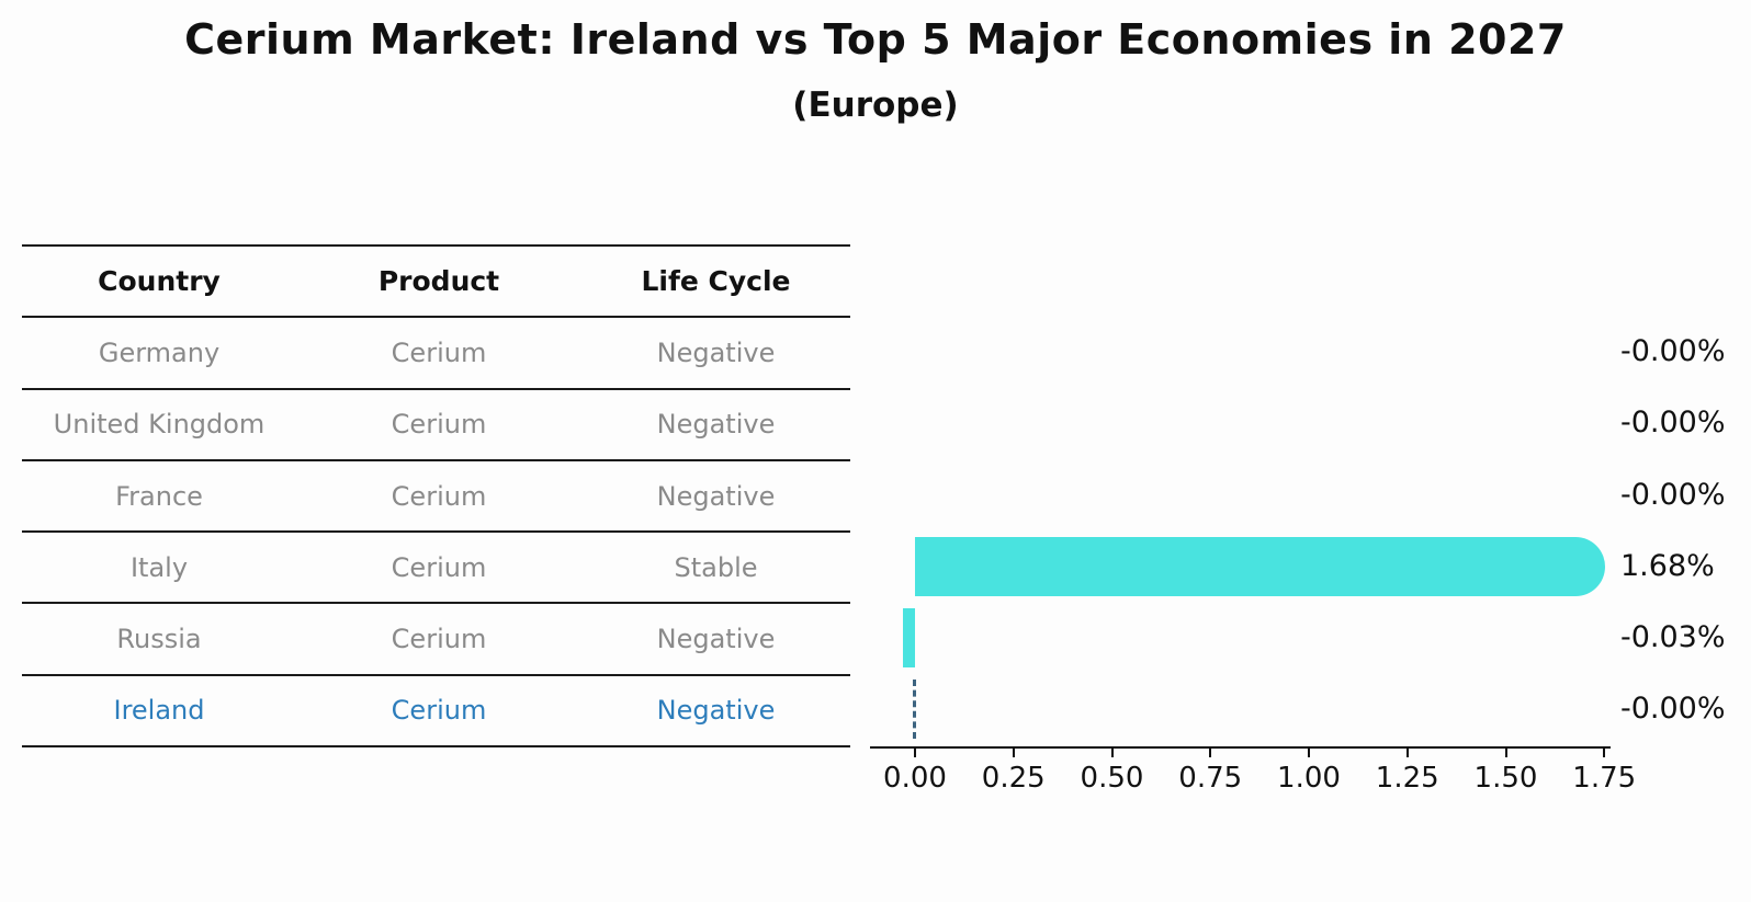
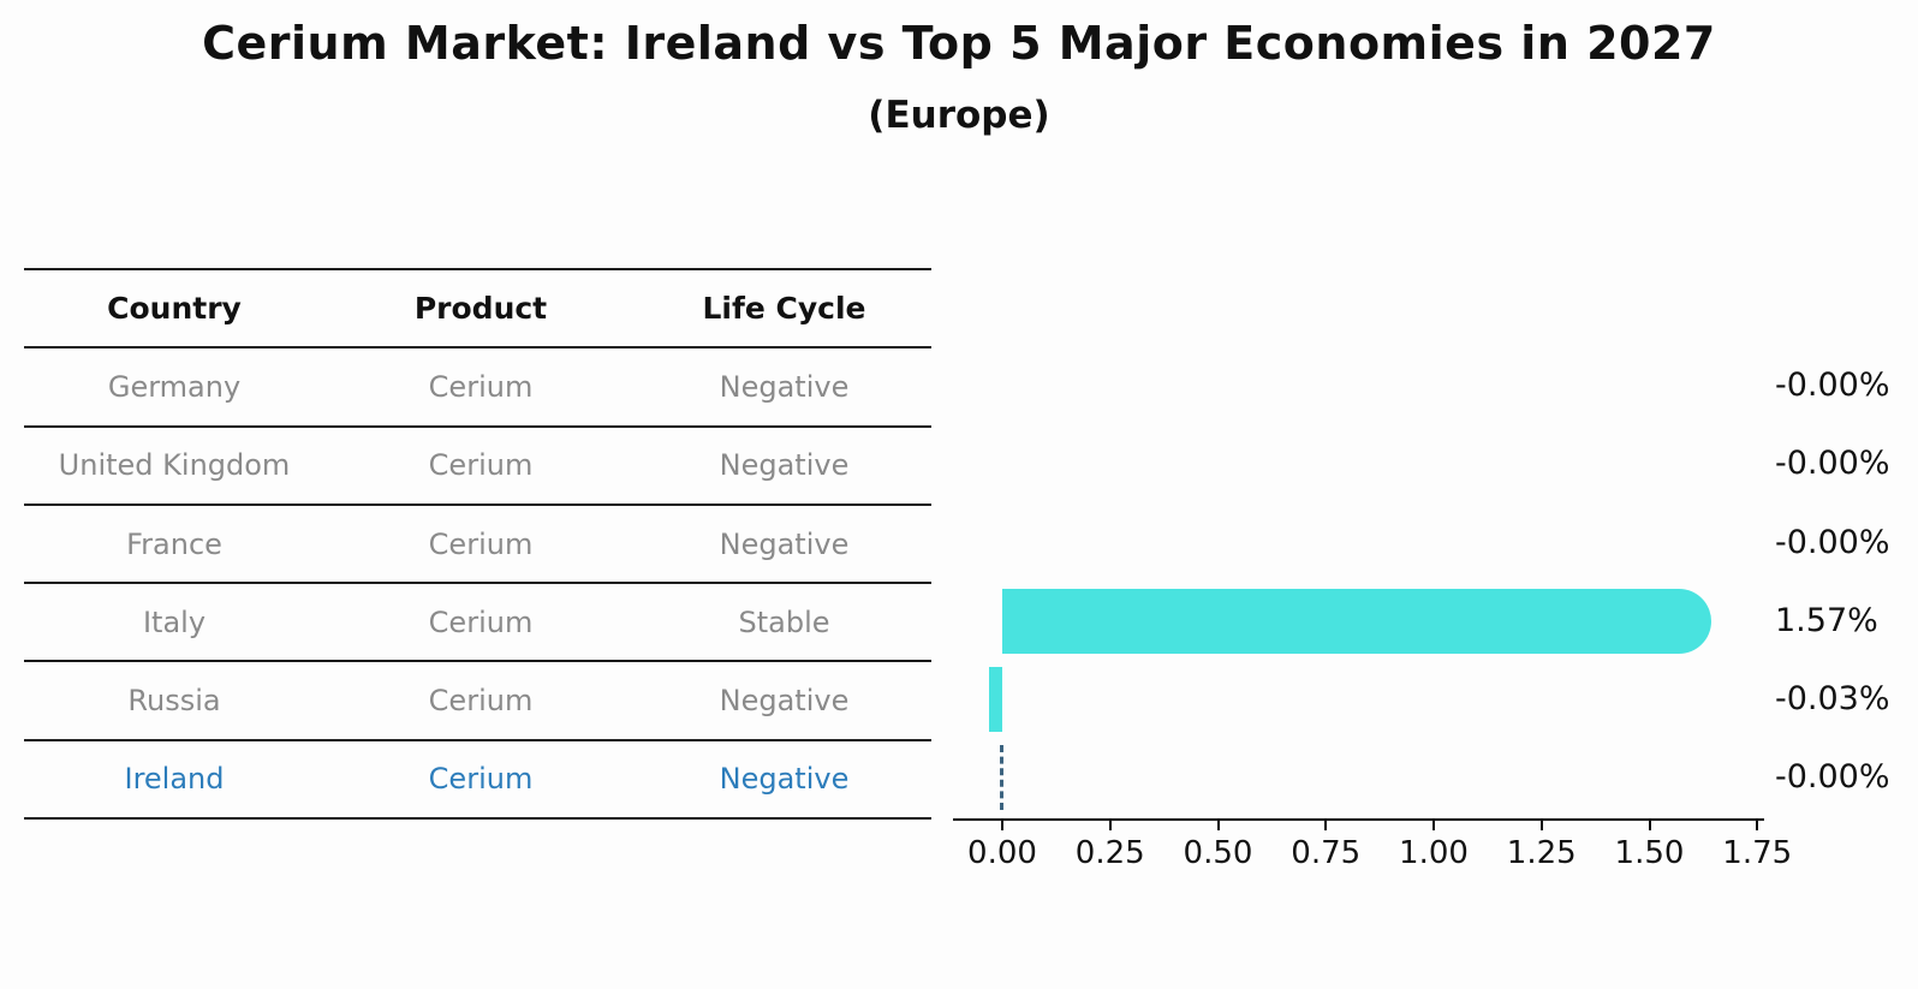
Italy: 1.68% -> 1.57%
